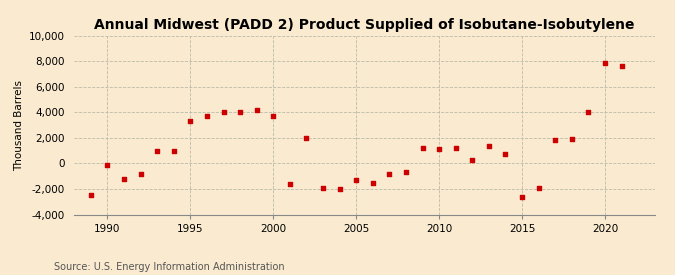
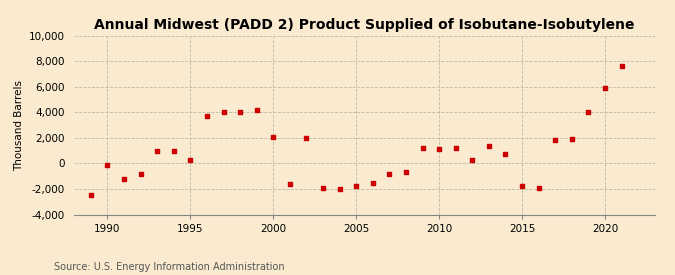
1995: 3,300 -> 300
2000: 3,700 -> 2,100
2005: -1,300 -> -1,800
2015: -2,600 -> -1,800
2020: 7,900 -> 5,900
